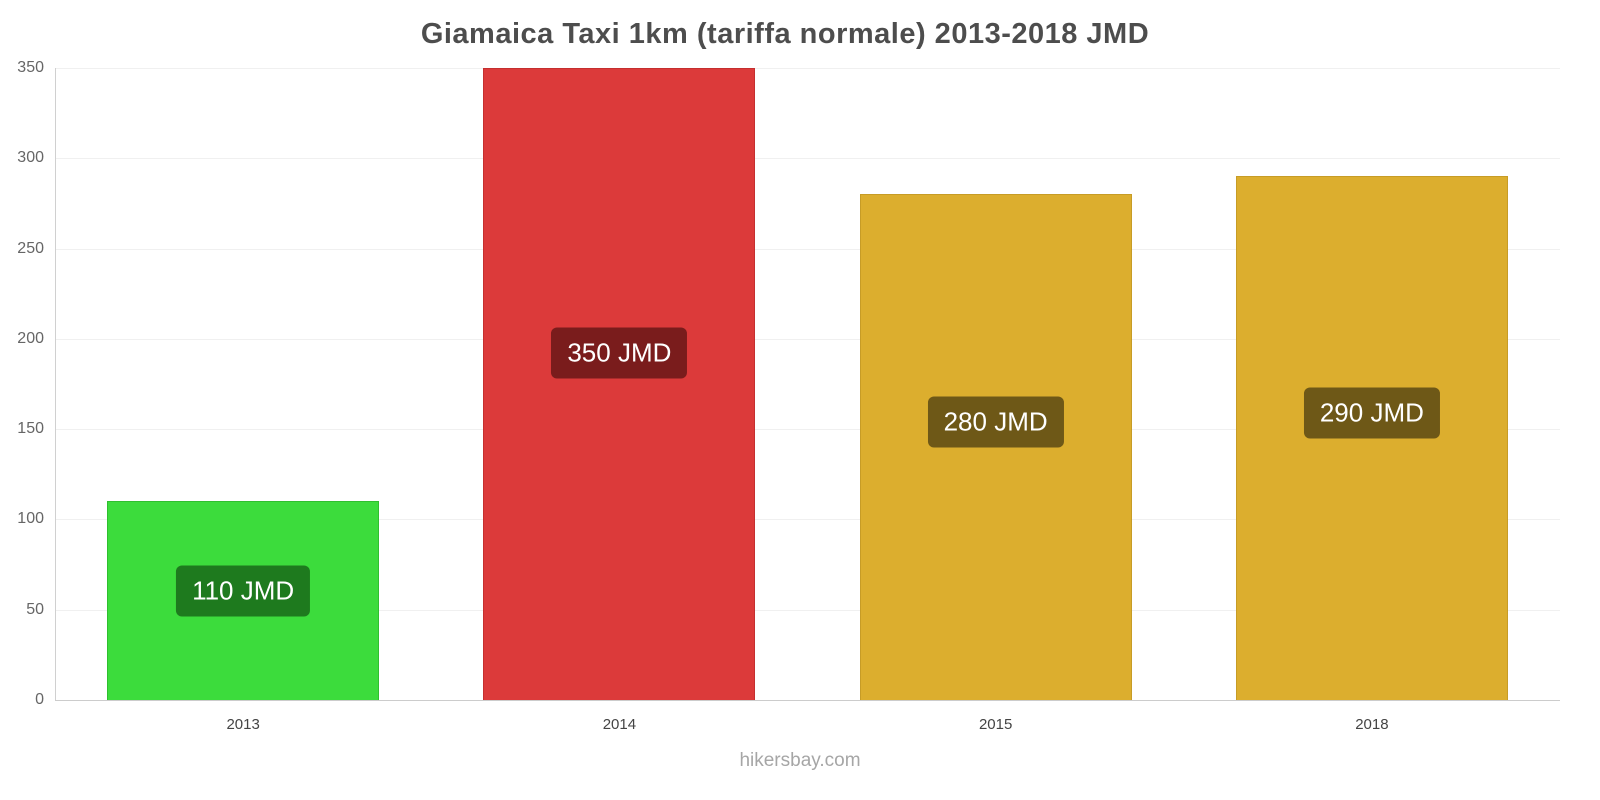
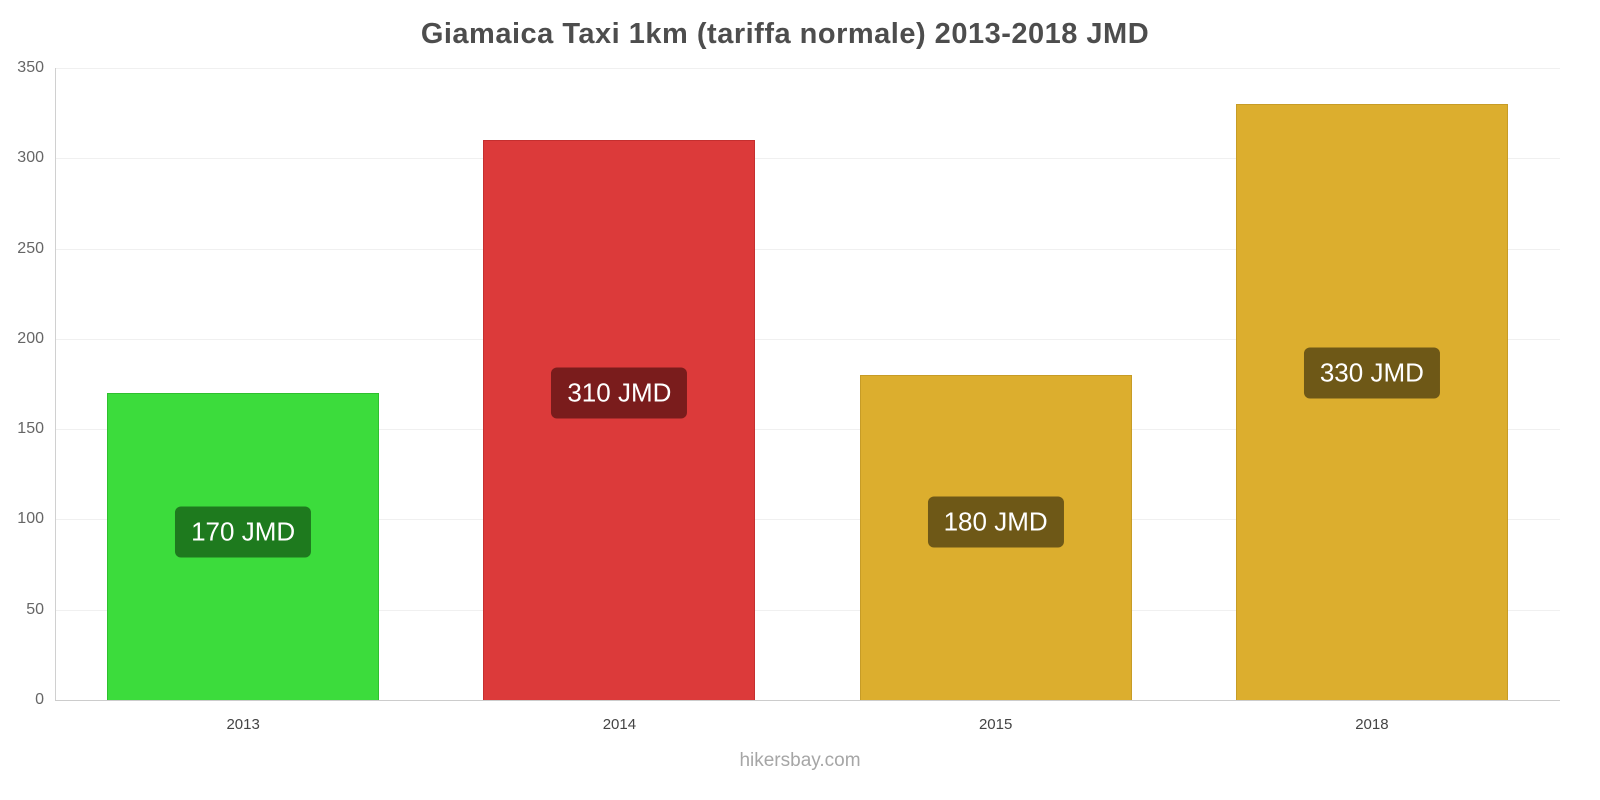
2013: 110 -> 170
2014: 350 -> 310
2015: 280 -> 180
2018: 290 -> 330
